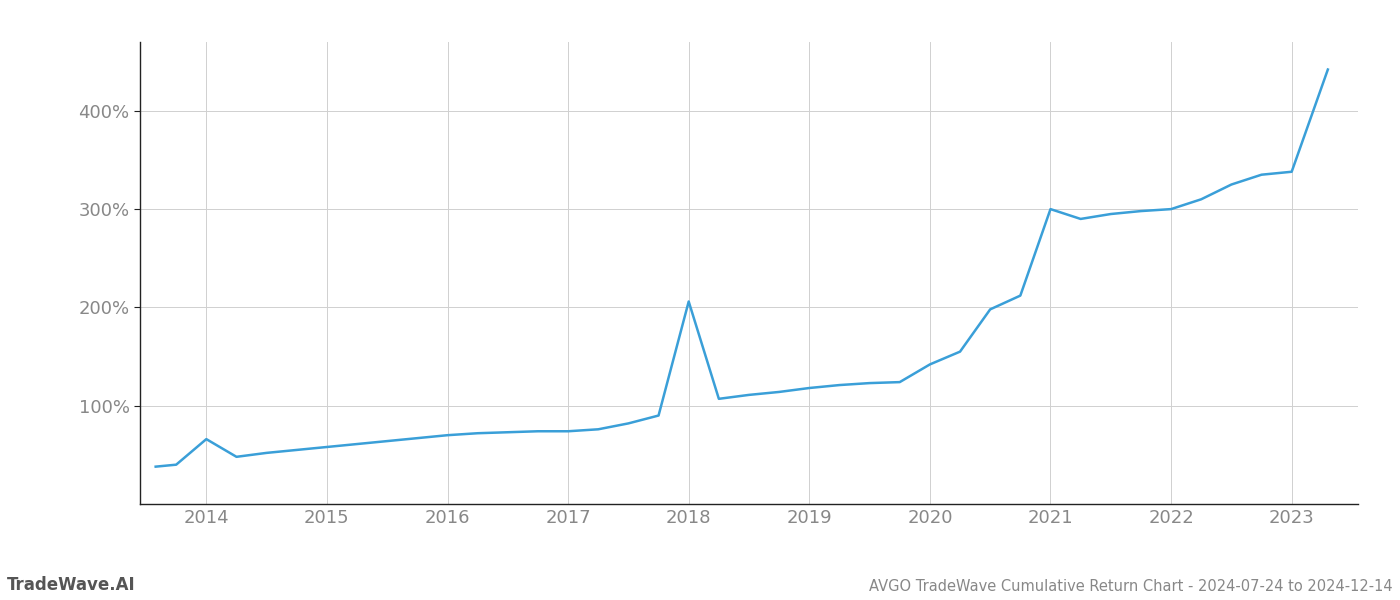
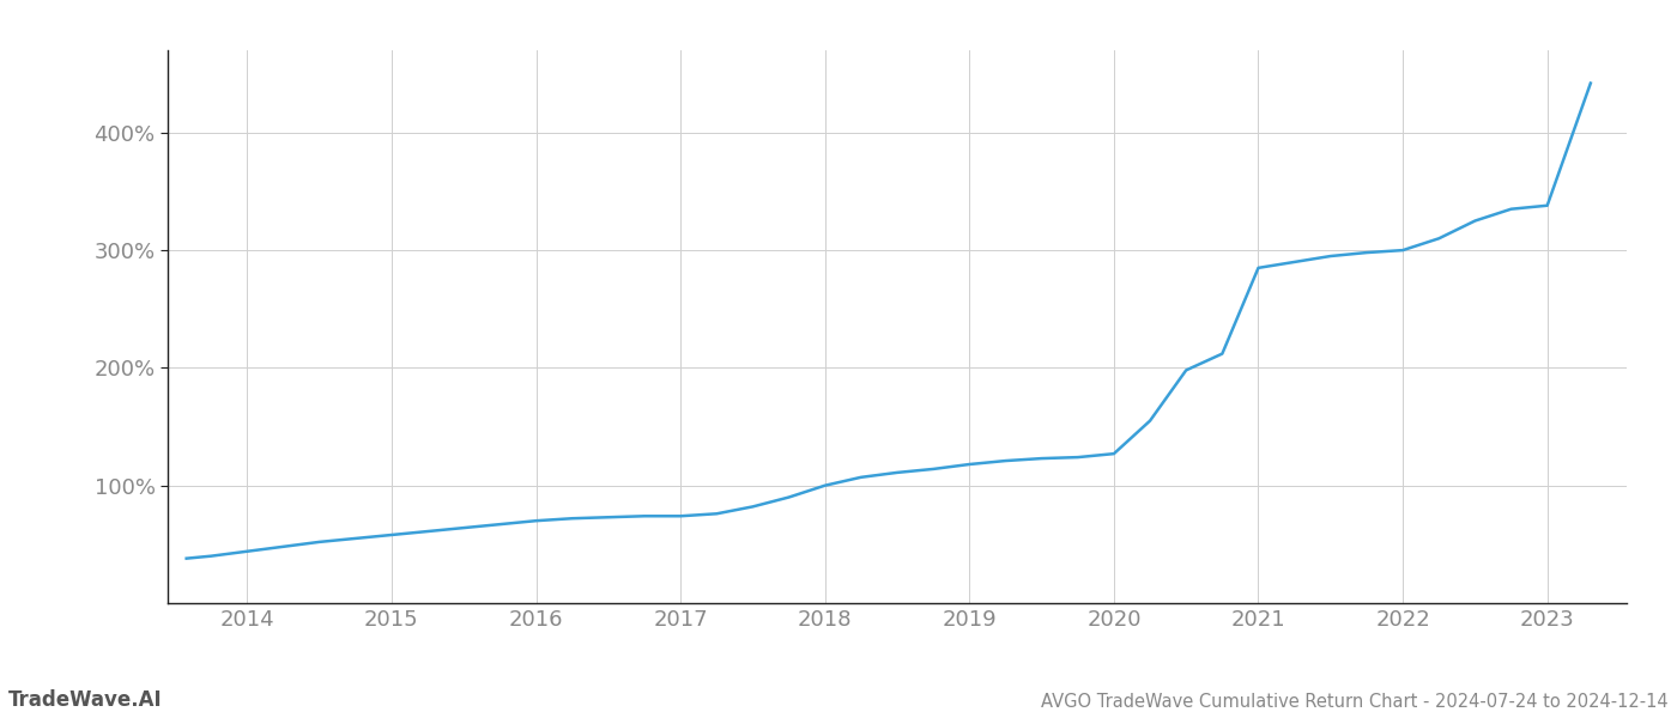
2014: 66% -> 44%
2018: 206% -> 100%
2020: 142% -> 127%
2021: 300% -> 285%
